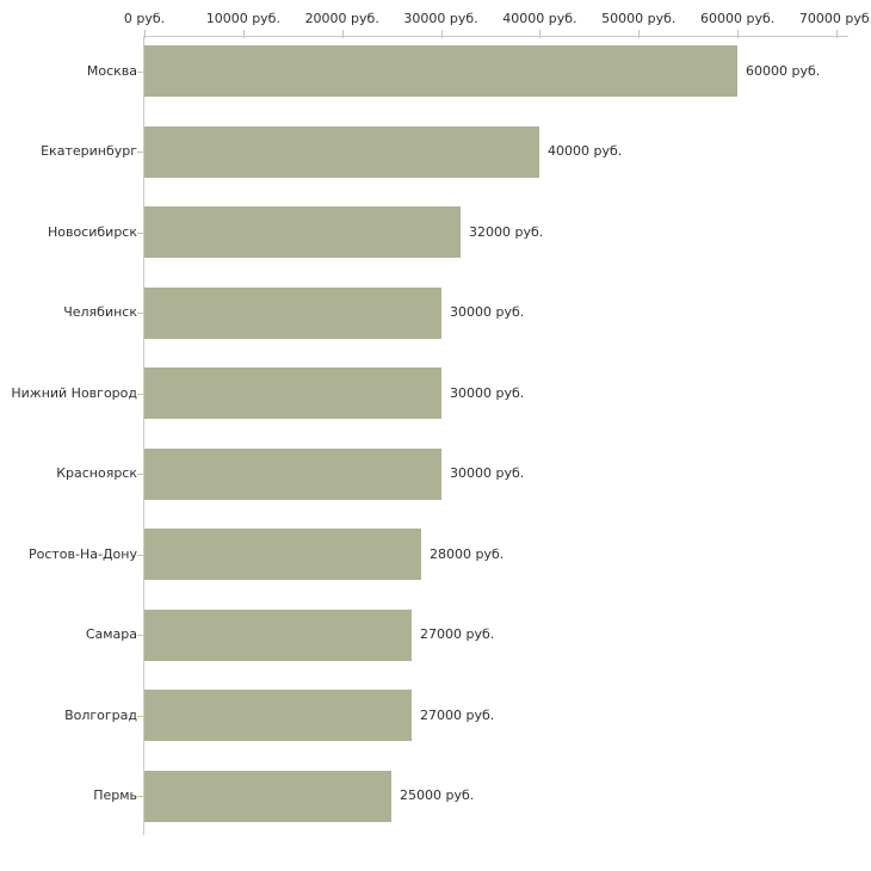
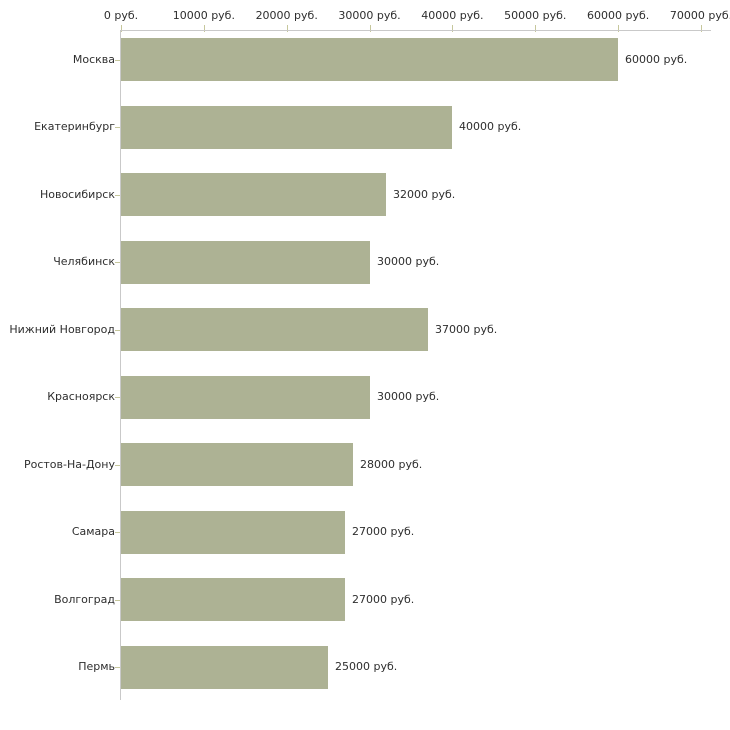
Нижний Новгород: 30000 -> 37000
